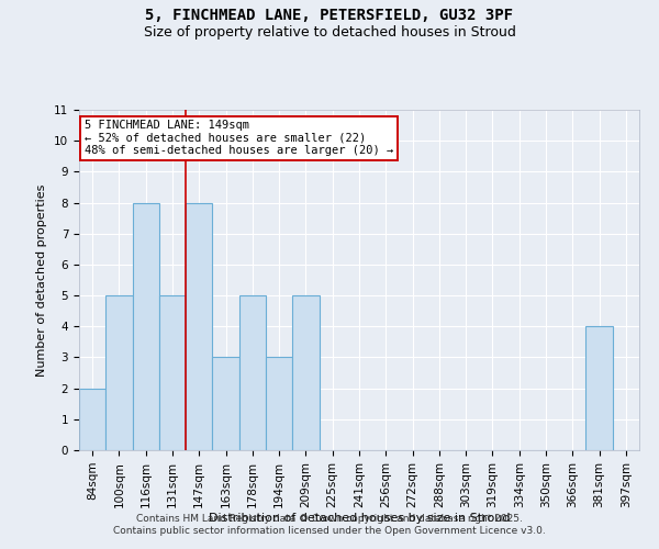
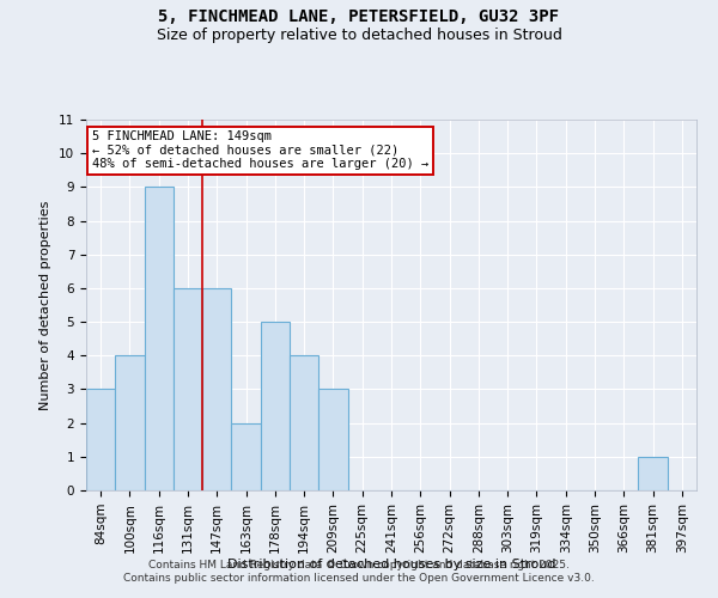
84sqm: 2 -> 3
100sqm: 5 -> 4
116sqm: 8 -> 9
131sqm: 5 -> 6
147sqm: 8 -> 6
163sqm: 3 -> 2
194sqm: 3 -> 4
209sqm: 5 -> 3
381sqm: 4 -> 1
